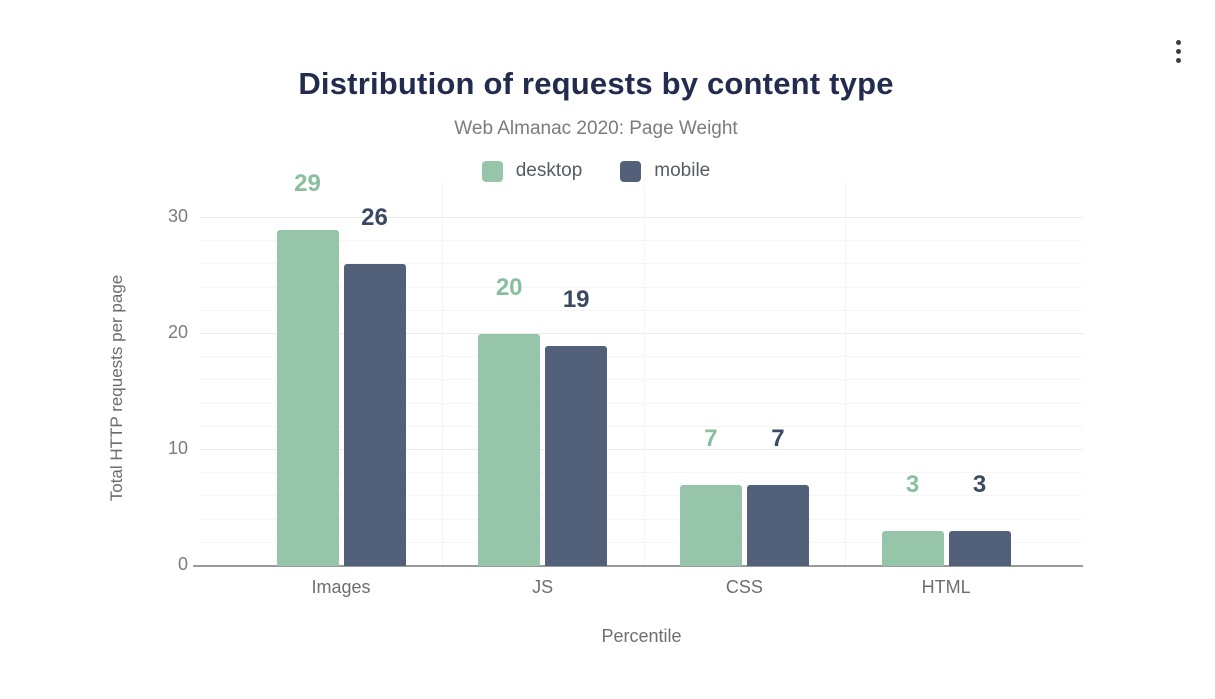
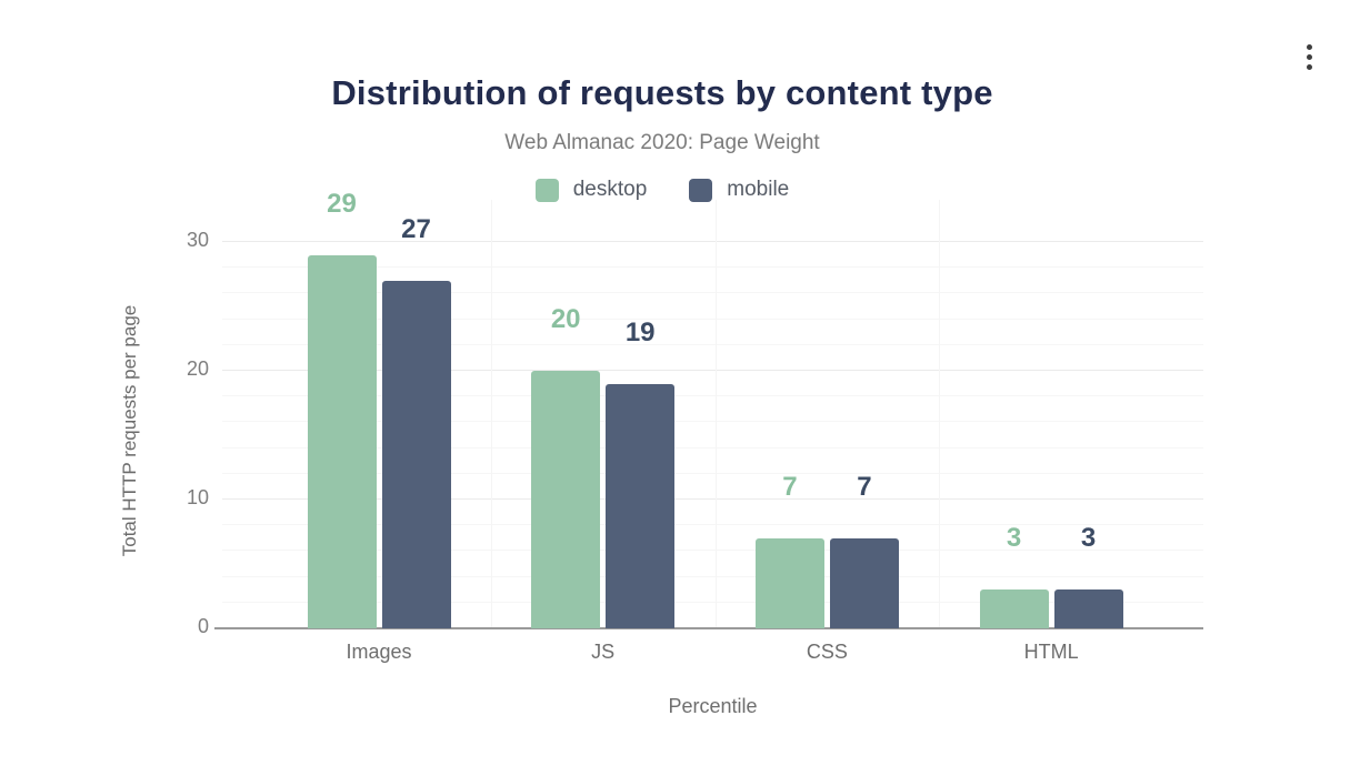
mobile/Images: 26 -> 27
